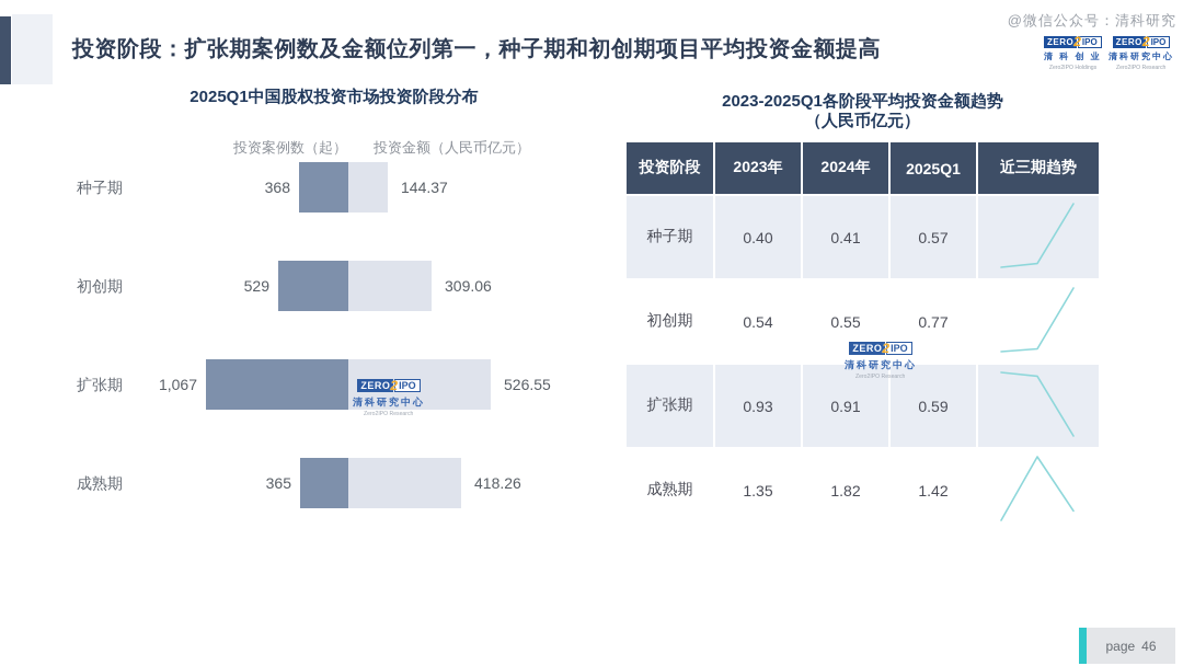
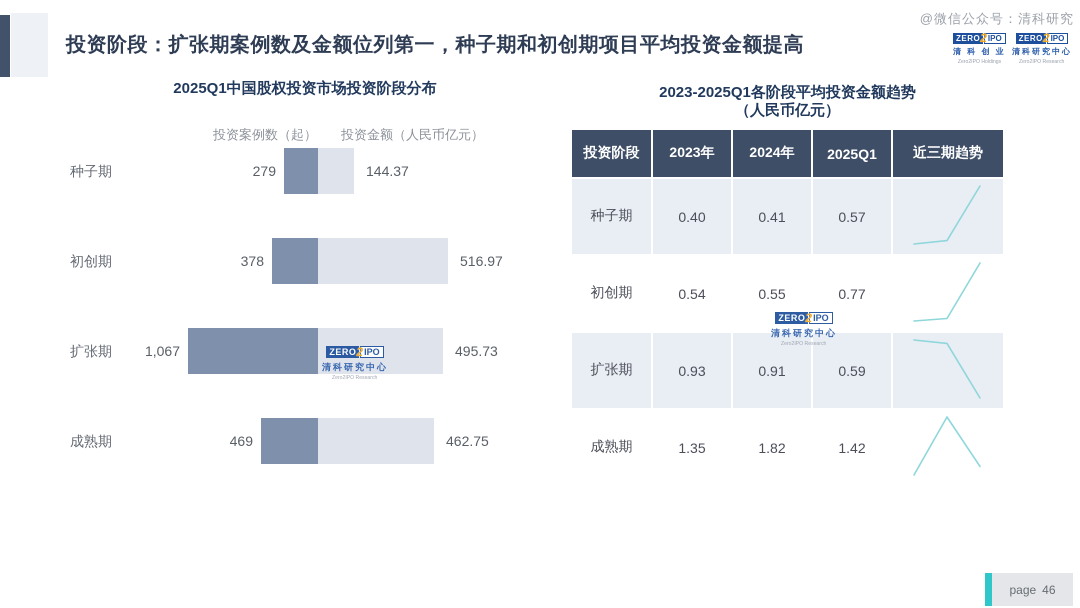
2025Q1中国股权投资市场投资阶段分布/投资案例数（起）/种子期: 368 -> 279
2025Q1中国股权投资市场投资阶段分布/投资案例数（起）/初创期: 529 -> 378
2025Q1中国股权投资市场投资阶段分布/投资金额（人民币亿元）/初创期: 309.06 -> 516.97
2025Q1中国股权投资市场投资阶段分布/投资金额（人民币亿元）/扩张期: 526.55 -> 495.73
2025Q1中国股权投资市场投资阶段分布/投资案例数（起）/成熟期: 365 -> 469
2025Q1中国股权投资市场投资阶段分布/投资金额（人民币亿元）/成熟期: 418.26 -> 462.75
